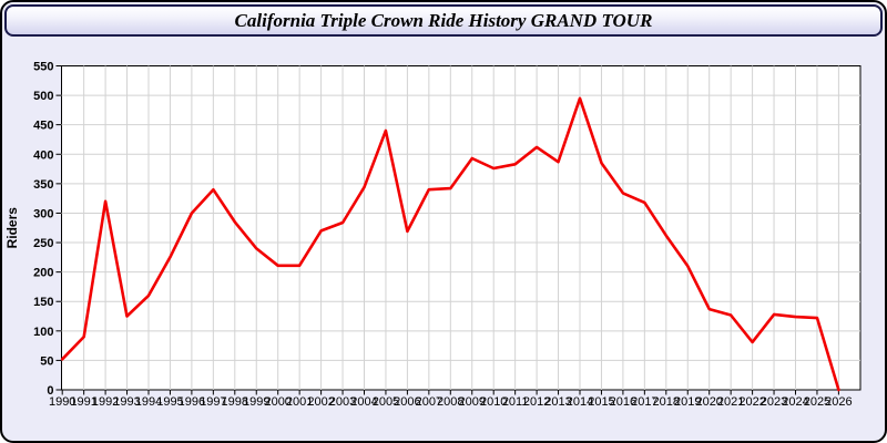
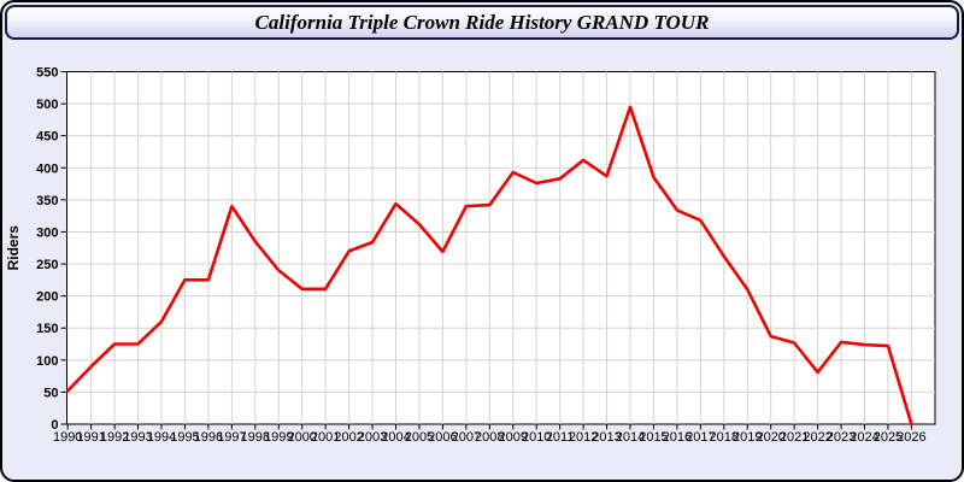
1992: 320 -> 120
1996: 300 -> 220
2005: 440 -> 310
